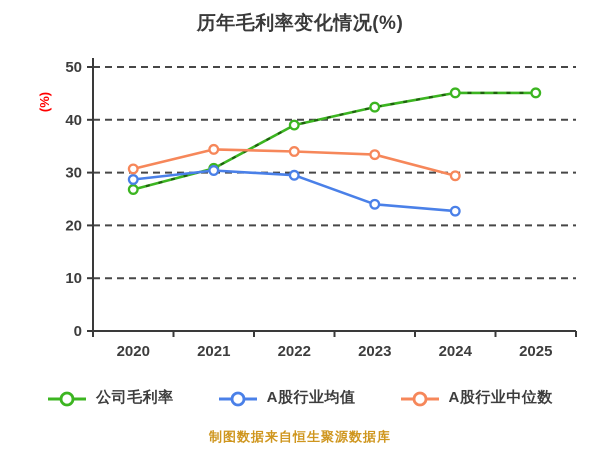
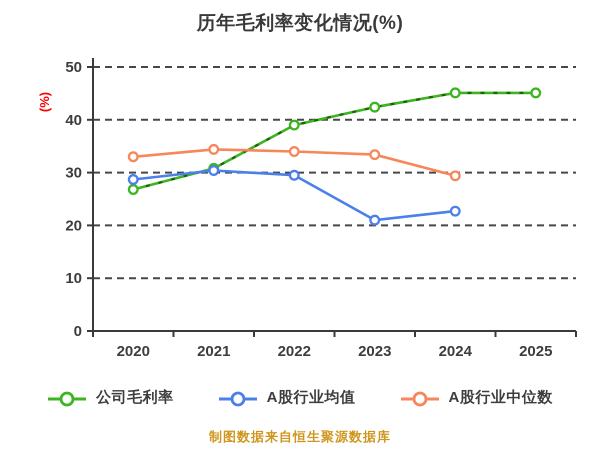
A股行业中位数/2020: 31 -> 33
A股行业均值/2023: 24 -> 21
